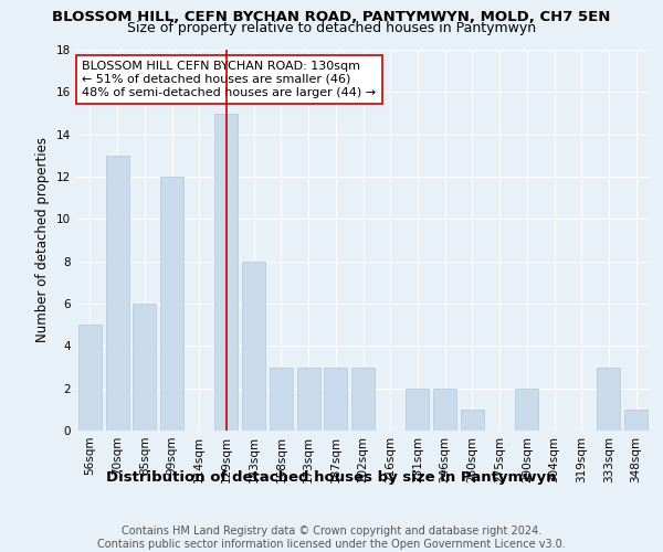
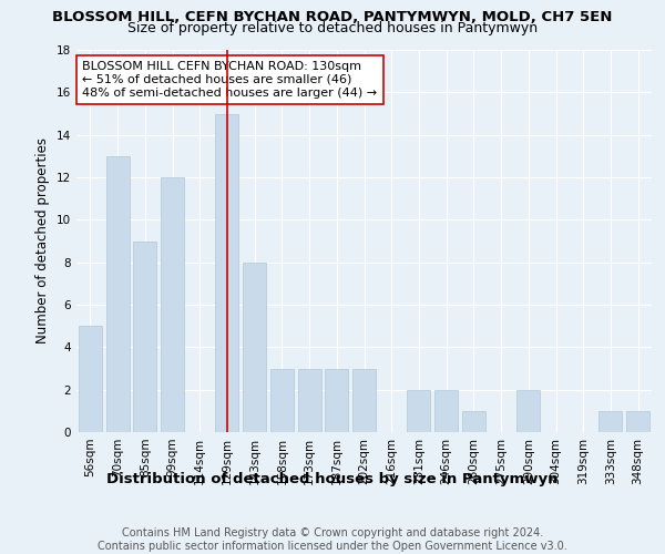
85sqm: 6 -> 9
333sqm: 3 -> 1
